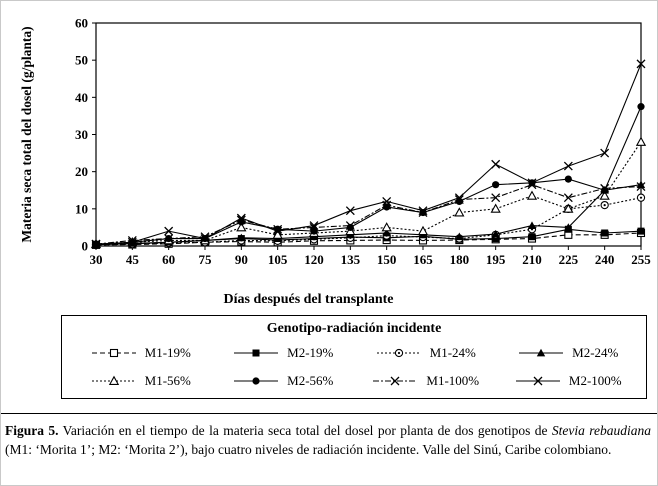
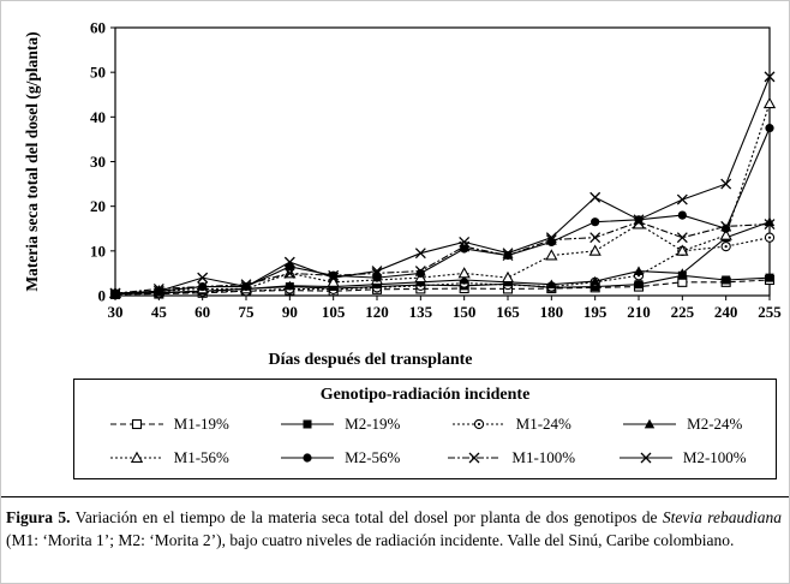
M1-100%/90: 7 -> 5
M1-56%/210: 14 -> 16
M2-24%/240: 15 -> 13
M1-56%/255: 28 -> 43
